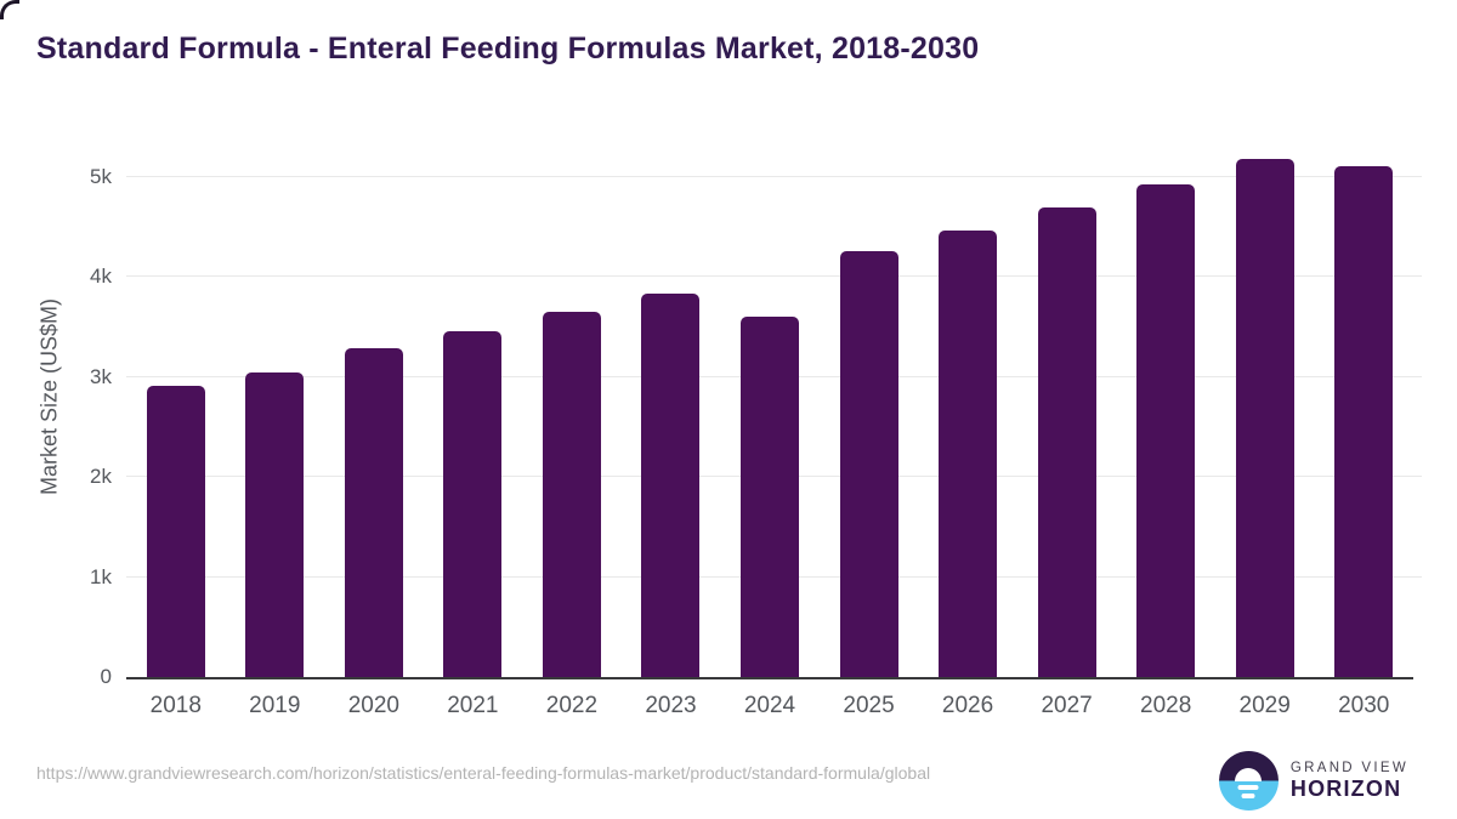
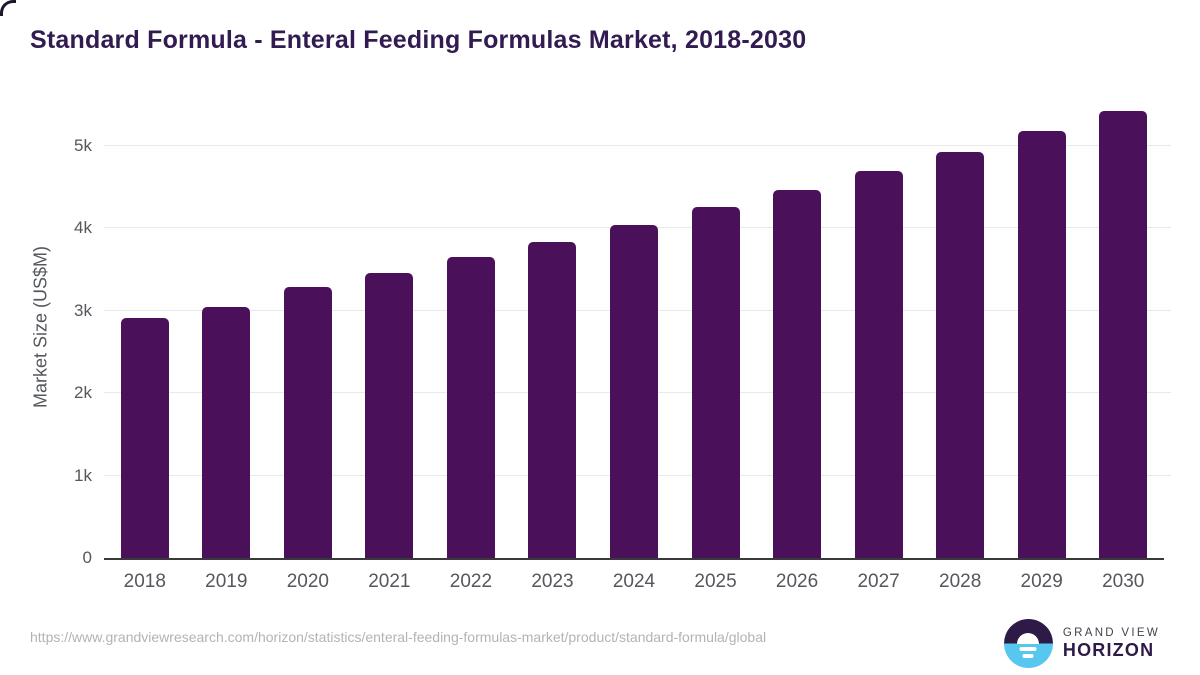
2024: 3.6k -> 4.0k
2030: 5.1k -> 5.4k
